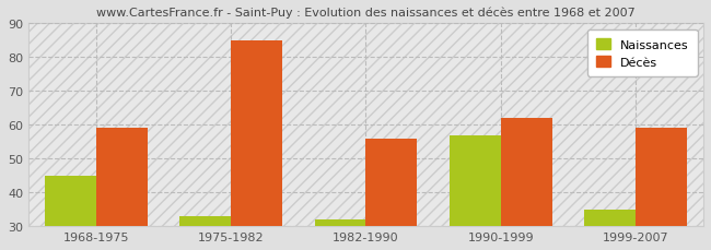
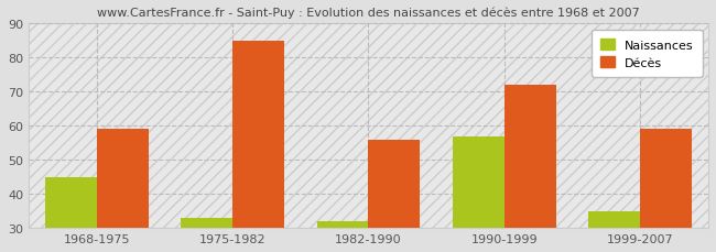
Décès/1990-1999: 62 -> 72
